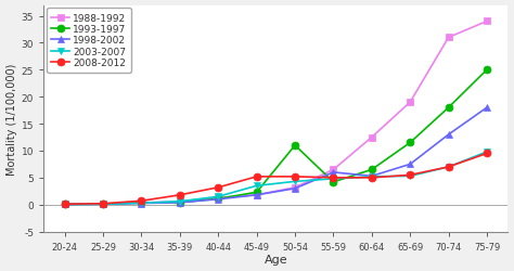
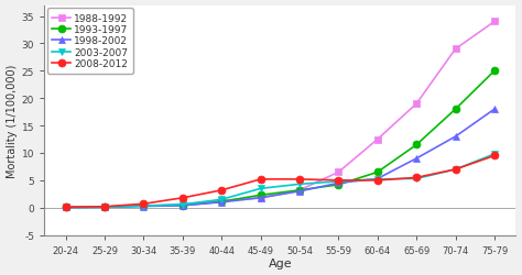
1993-1997/50-54: 11.0 -> 3.2
1998-2002/55-59: 6.0 -> 4.5
1998-2002/65-69: 7.5 -> 9.0
1988-1992/70-74: 31.0 -> 29.0
